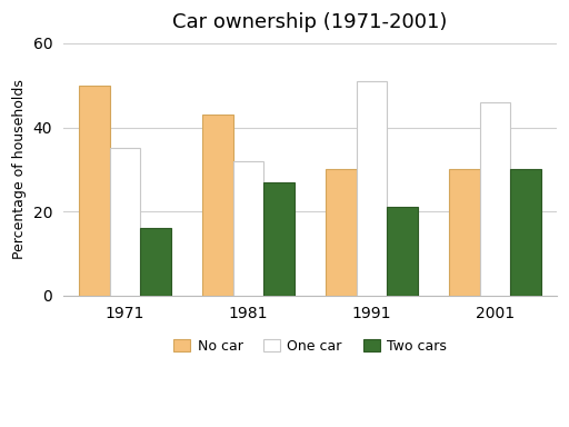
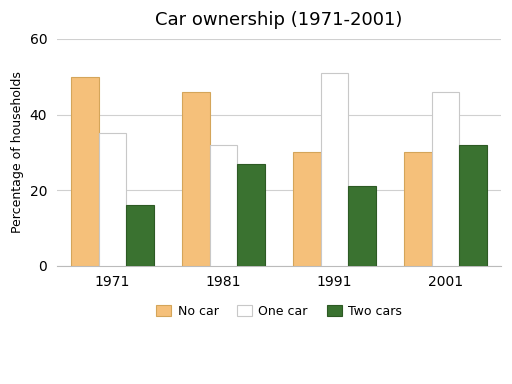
No car/1981: 43 -> 46
Two cars/2001: 30 -> 32
